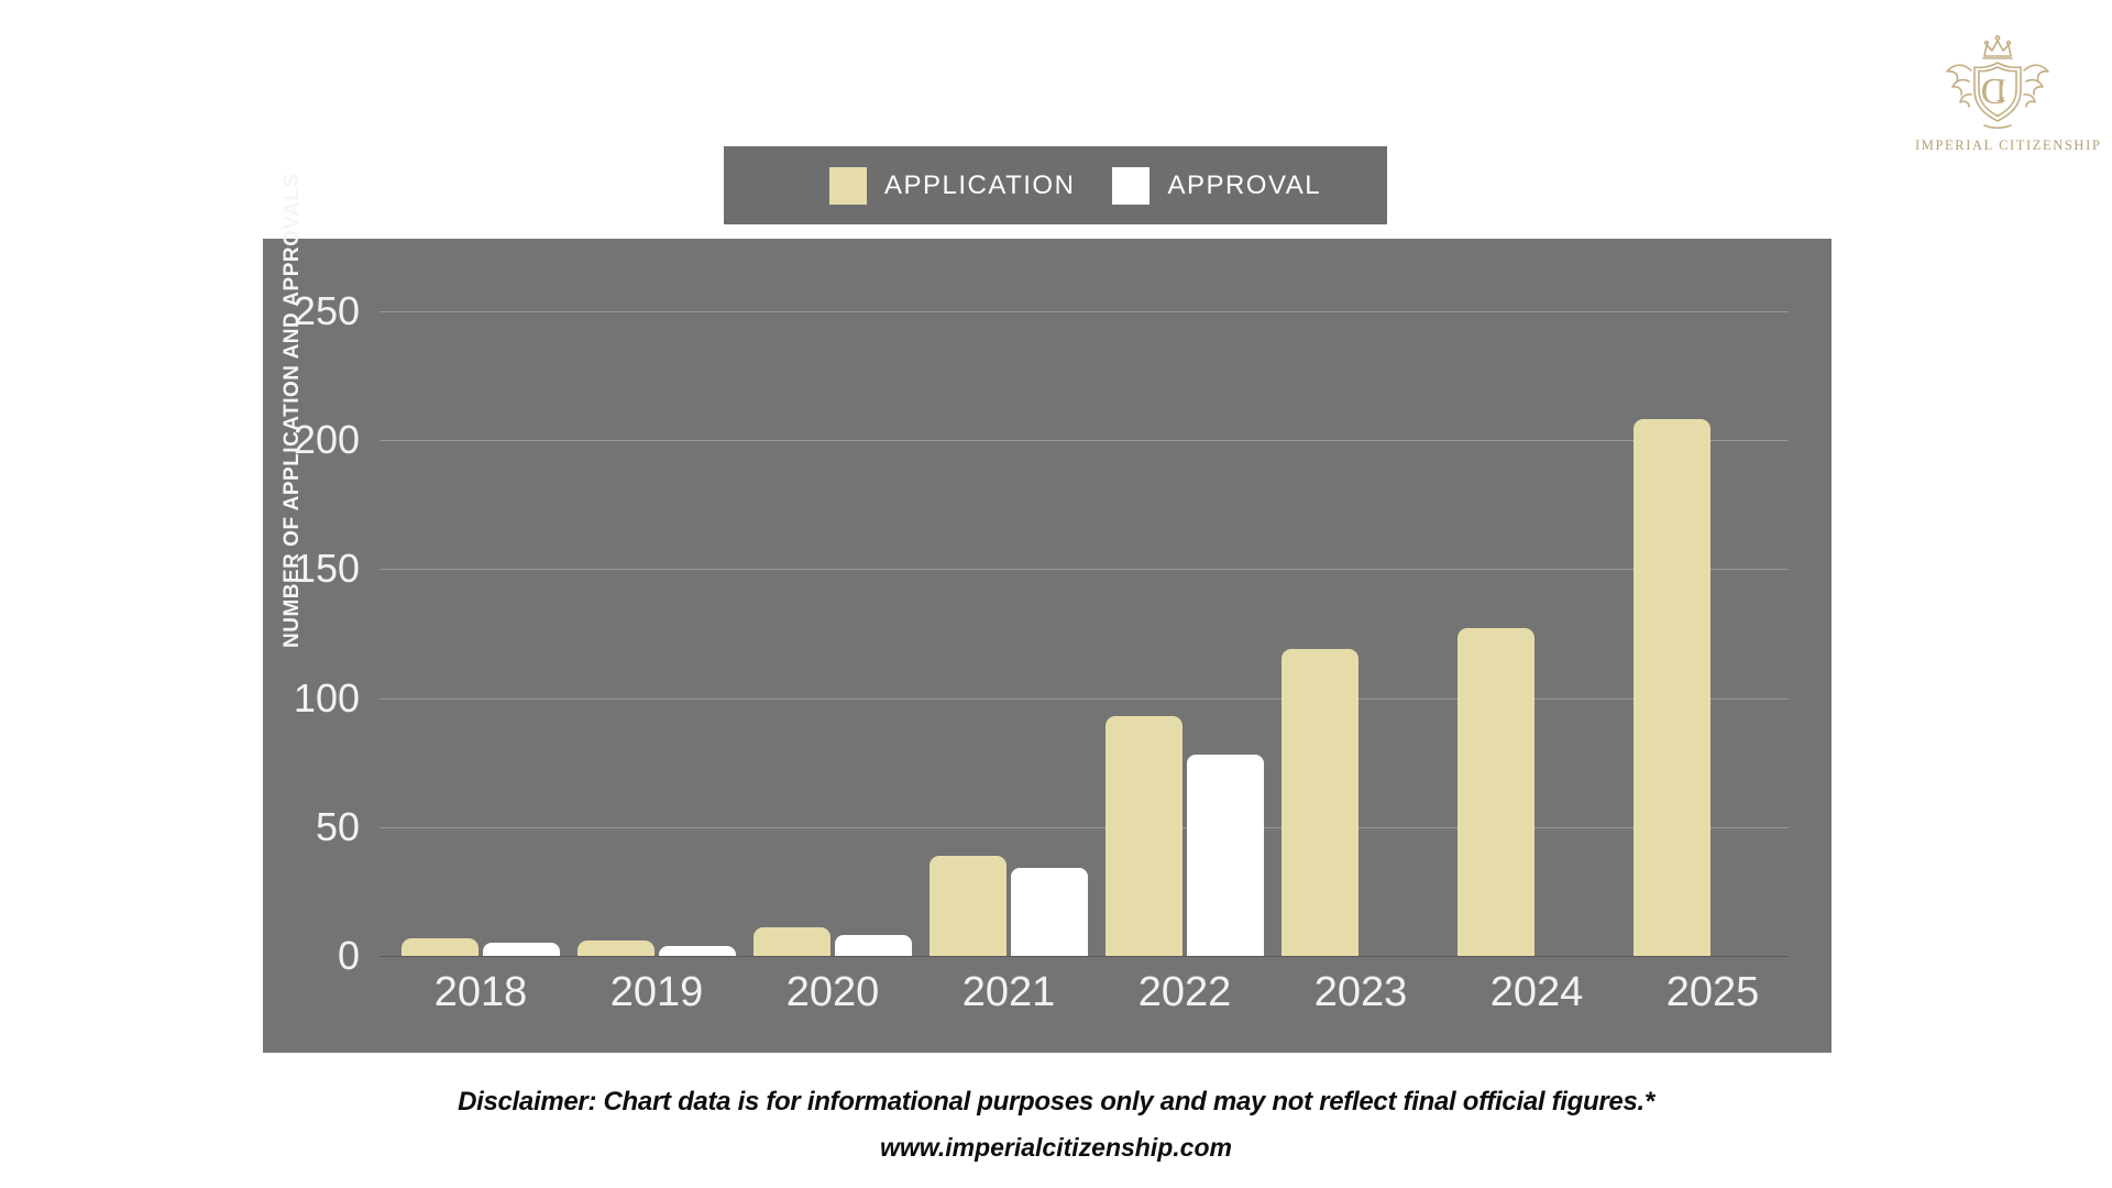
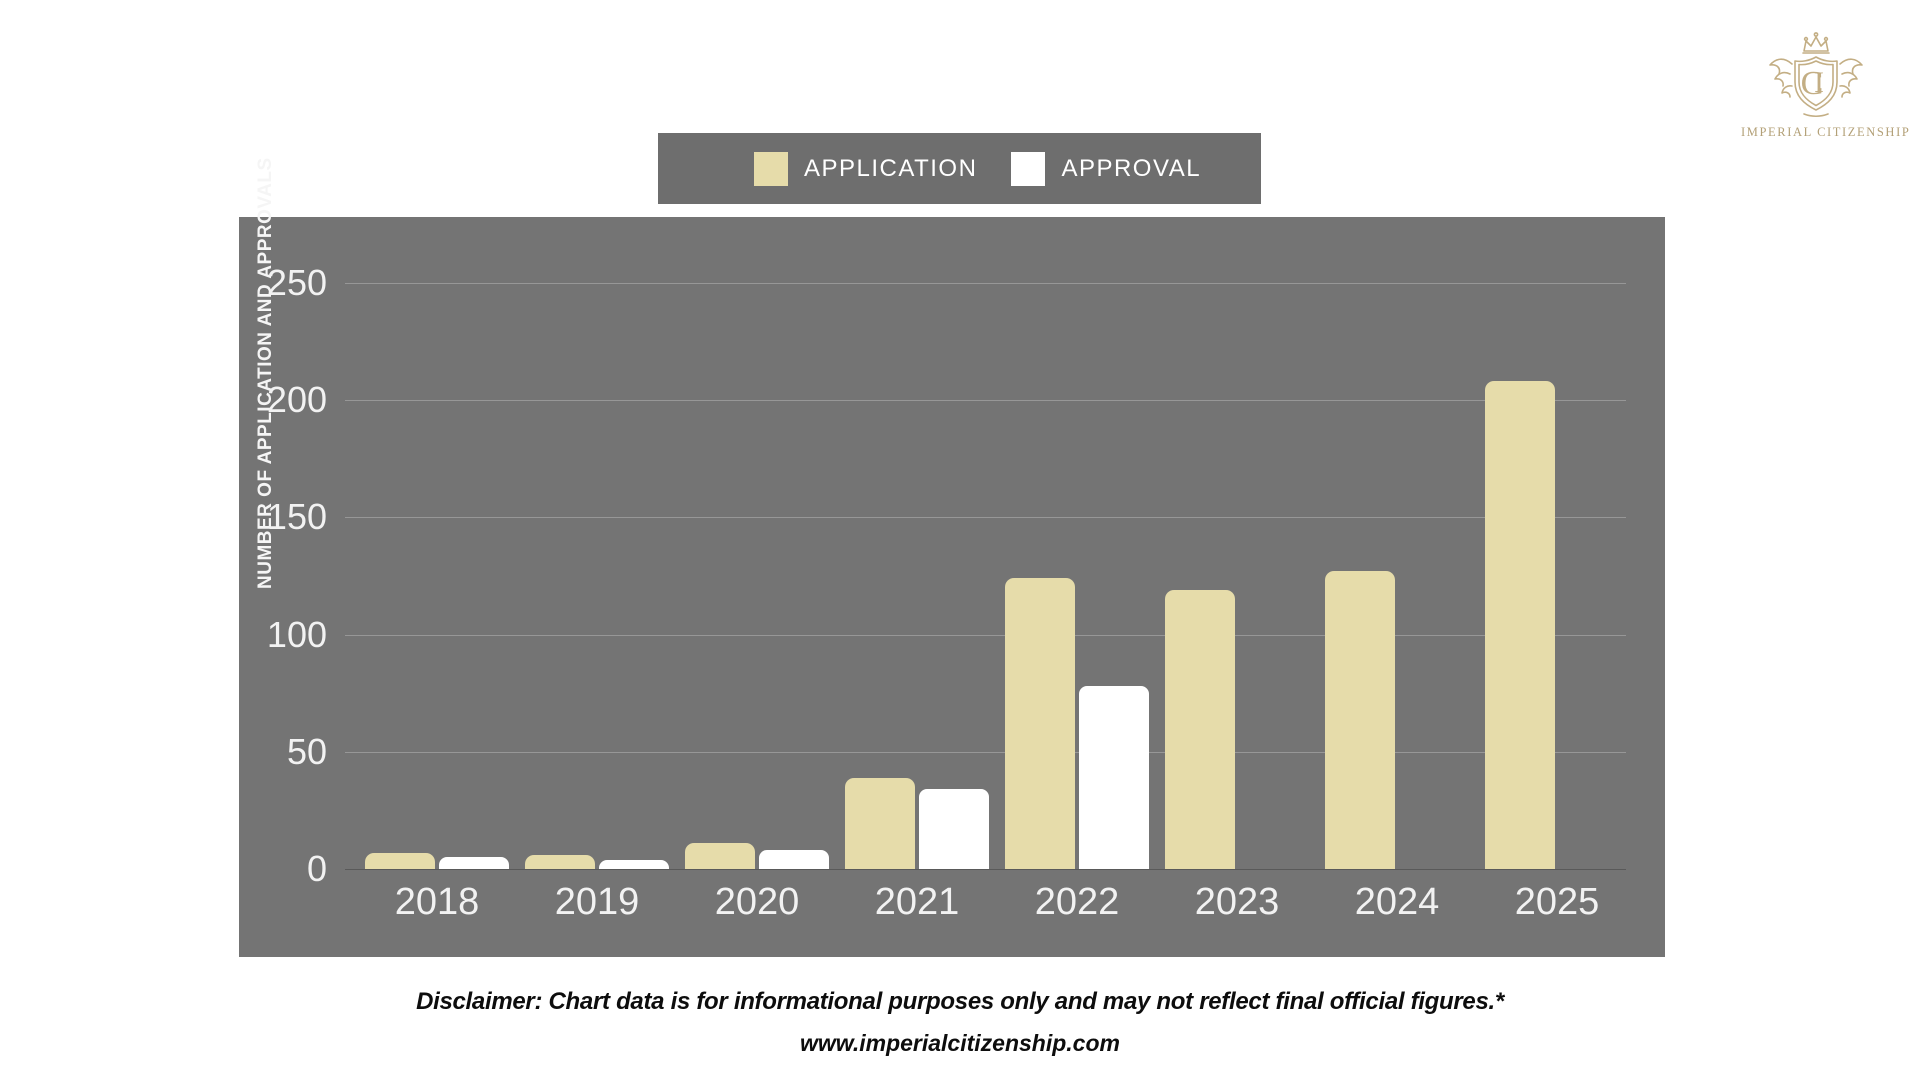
APPLICATION/2022: 93 -> 124
